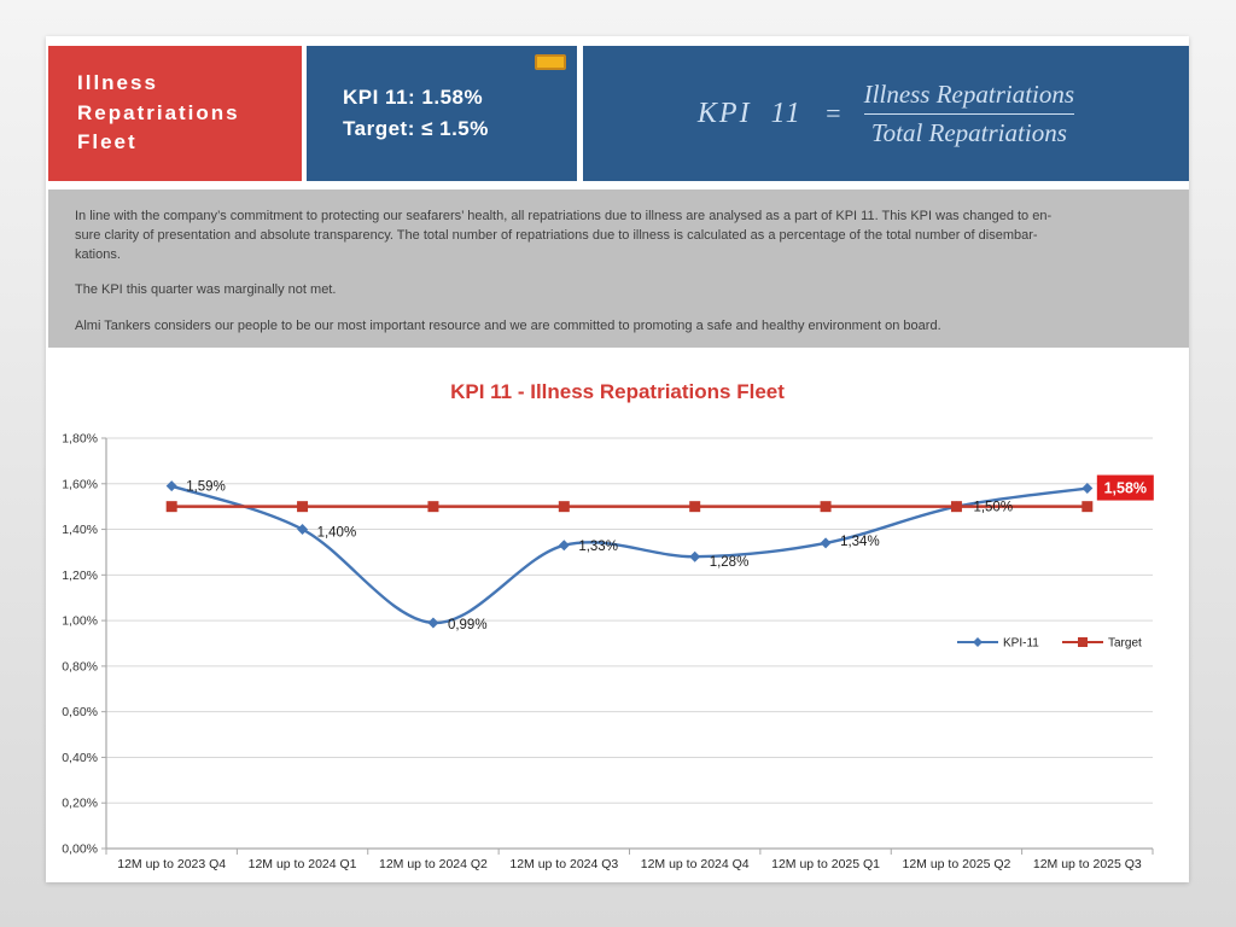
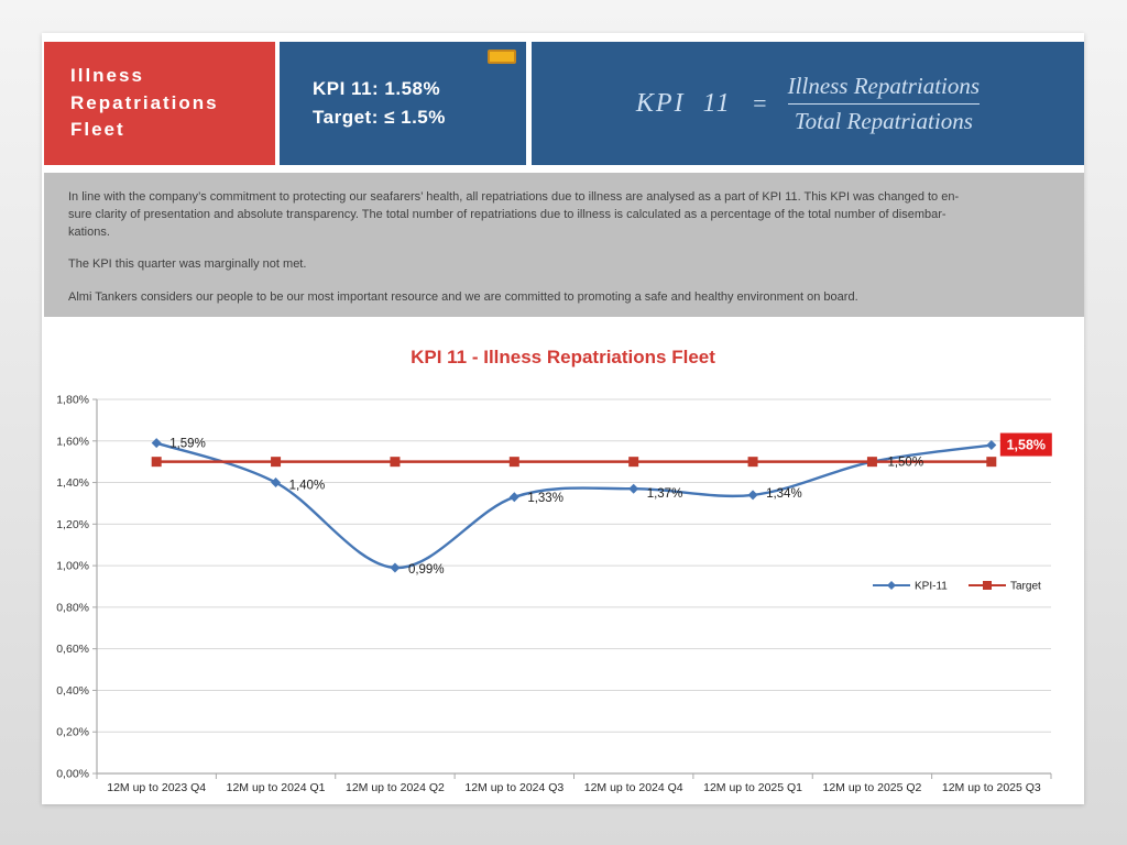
KPI-11/12M up to 2024 Q4: 1,28% -> 1,37%
